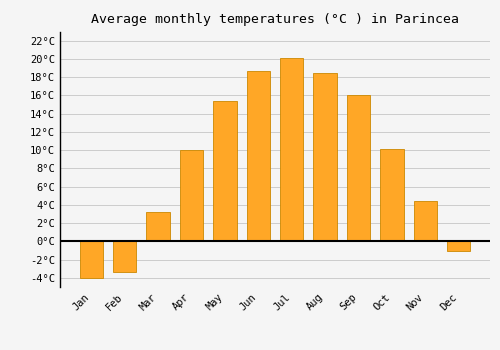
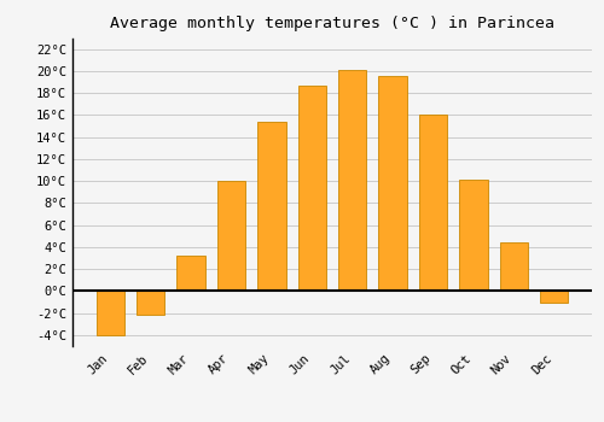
Feb: -3.4°C -> -2.2°C
Aug: 18.4°C -> 19.5°C
